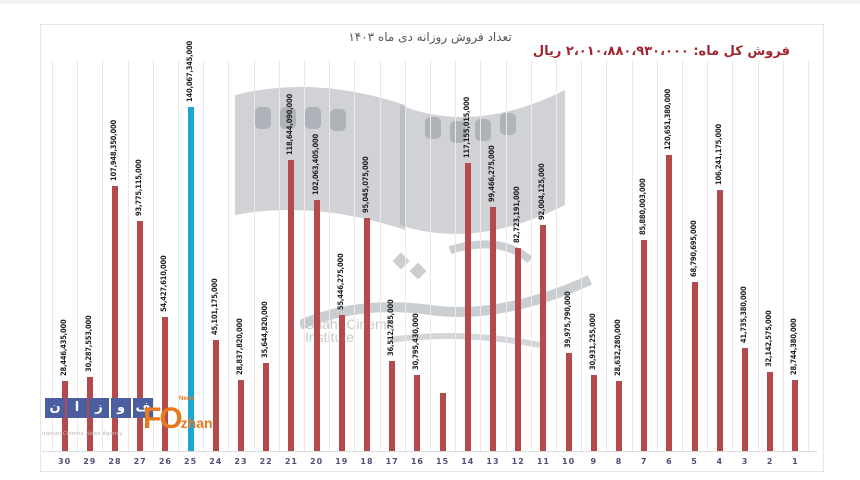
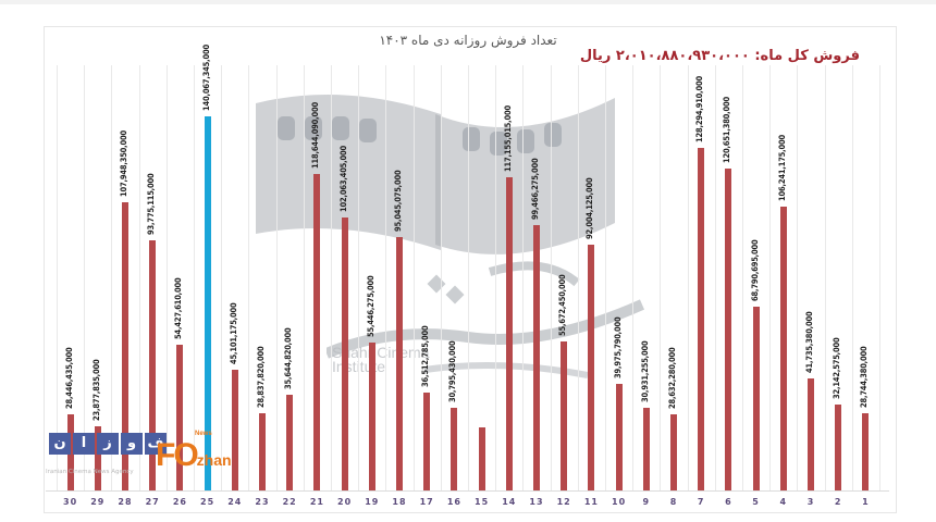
29: 30,287,553,000 -> 23,877,835,000
12: 82,723,191,000 -> 55,672,450,000
7: 85,880,003,000 -> 128,294,910,000
